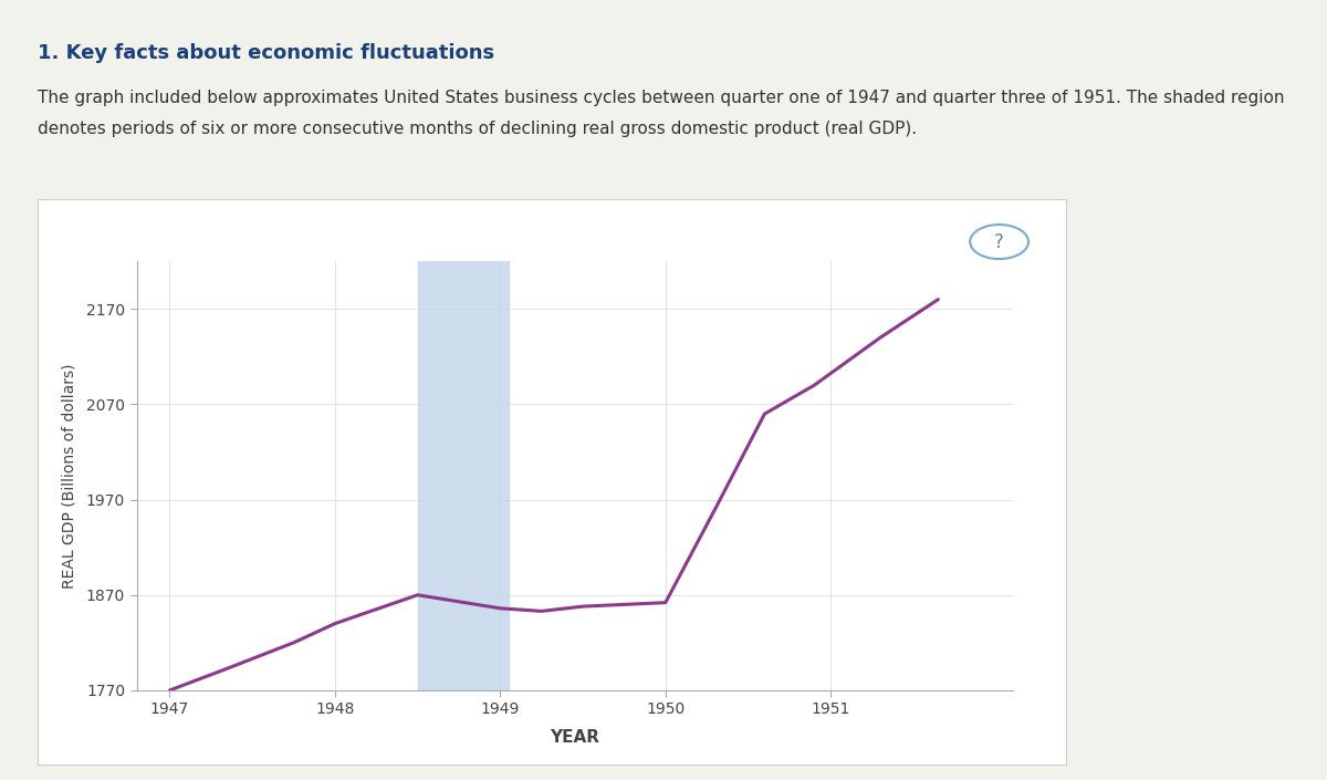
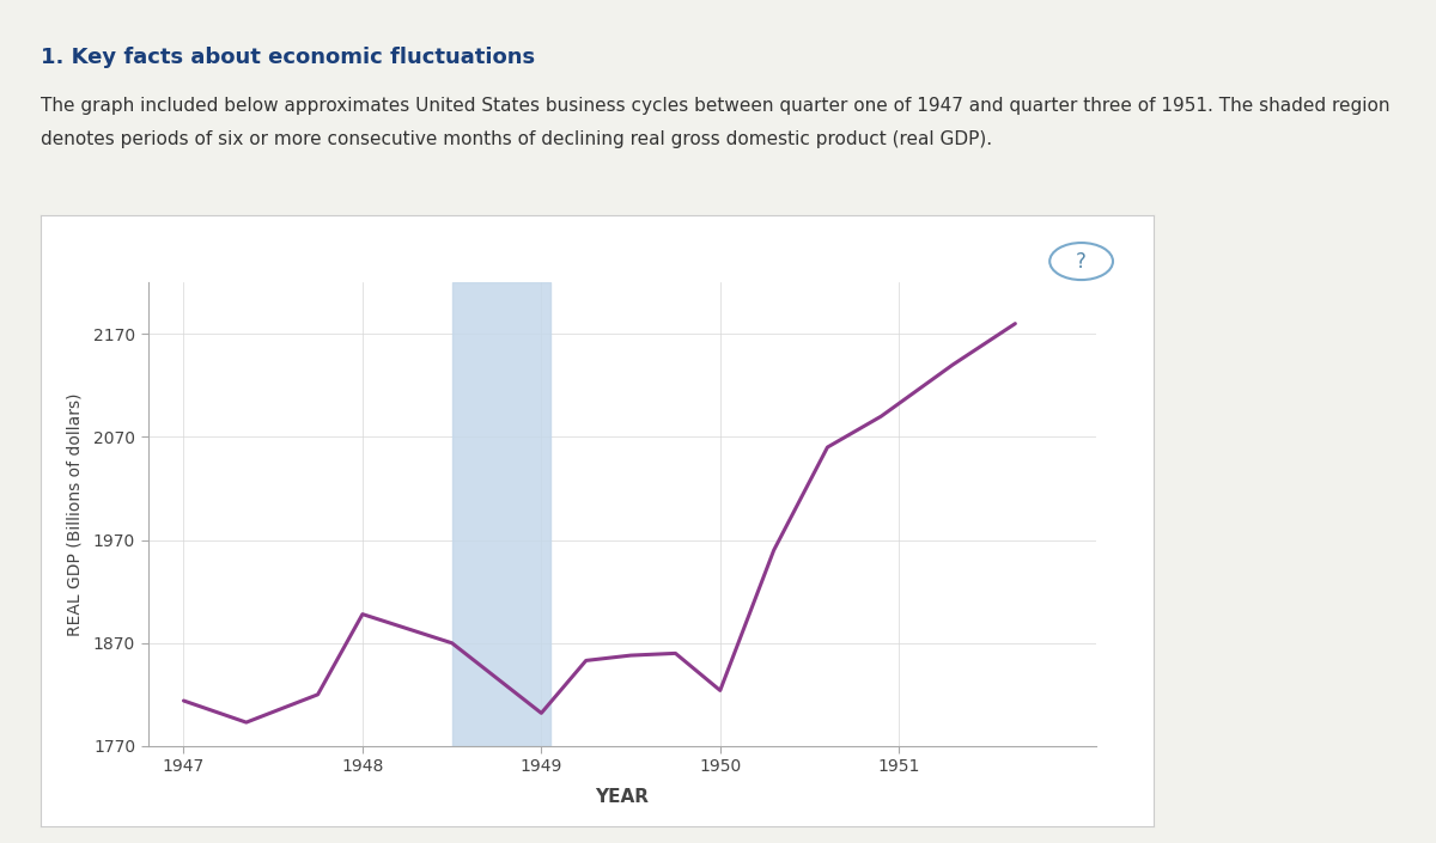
1947: 1770 -> 1814
1948: 1840 -> 1898
1949: 1856 -> 1802
1950: 1862 -> 1824
